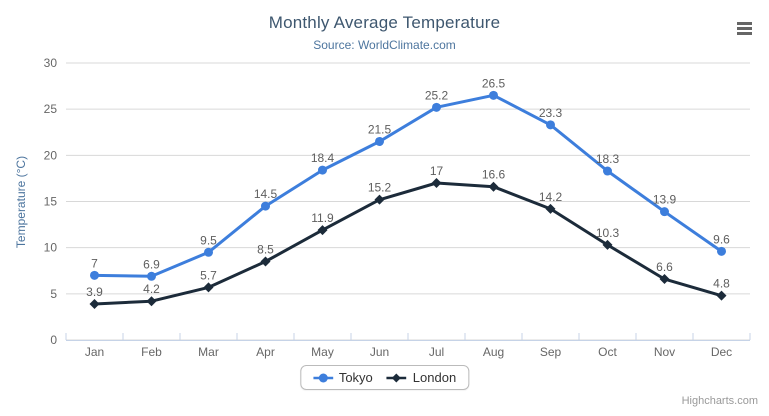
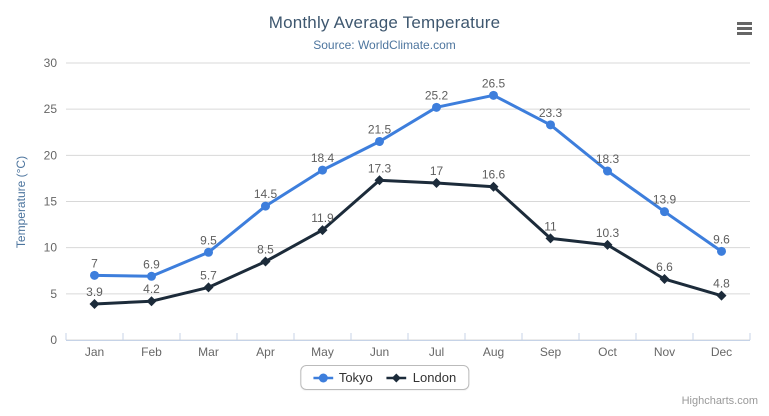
London/Jun: 15.2 -> 17.3
London/Sep: 14.2 -> 11
